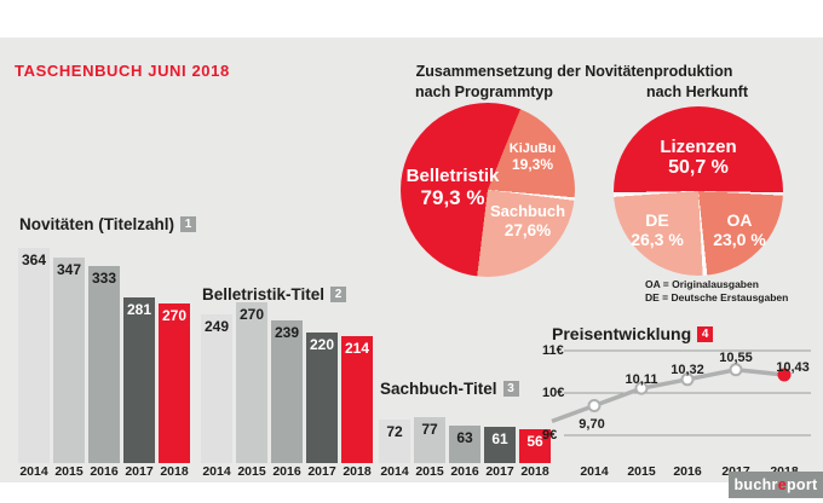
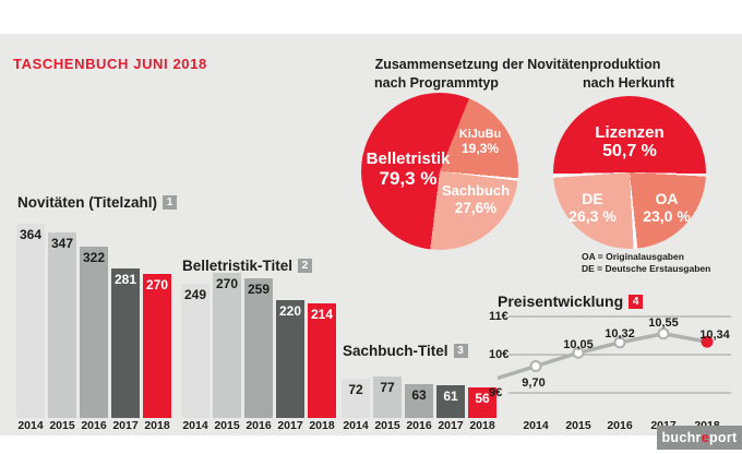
Novitäten (Titelzahl)/2016: 333 -> 322
Belletristik-Titel/2016: 239 -> 259
Preisentwicklung/2015: 10,11 -> 10,05
Preisentwicklung/2018: 10,43 -> 10,34
